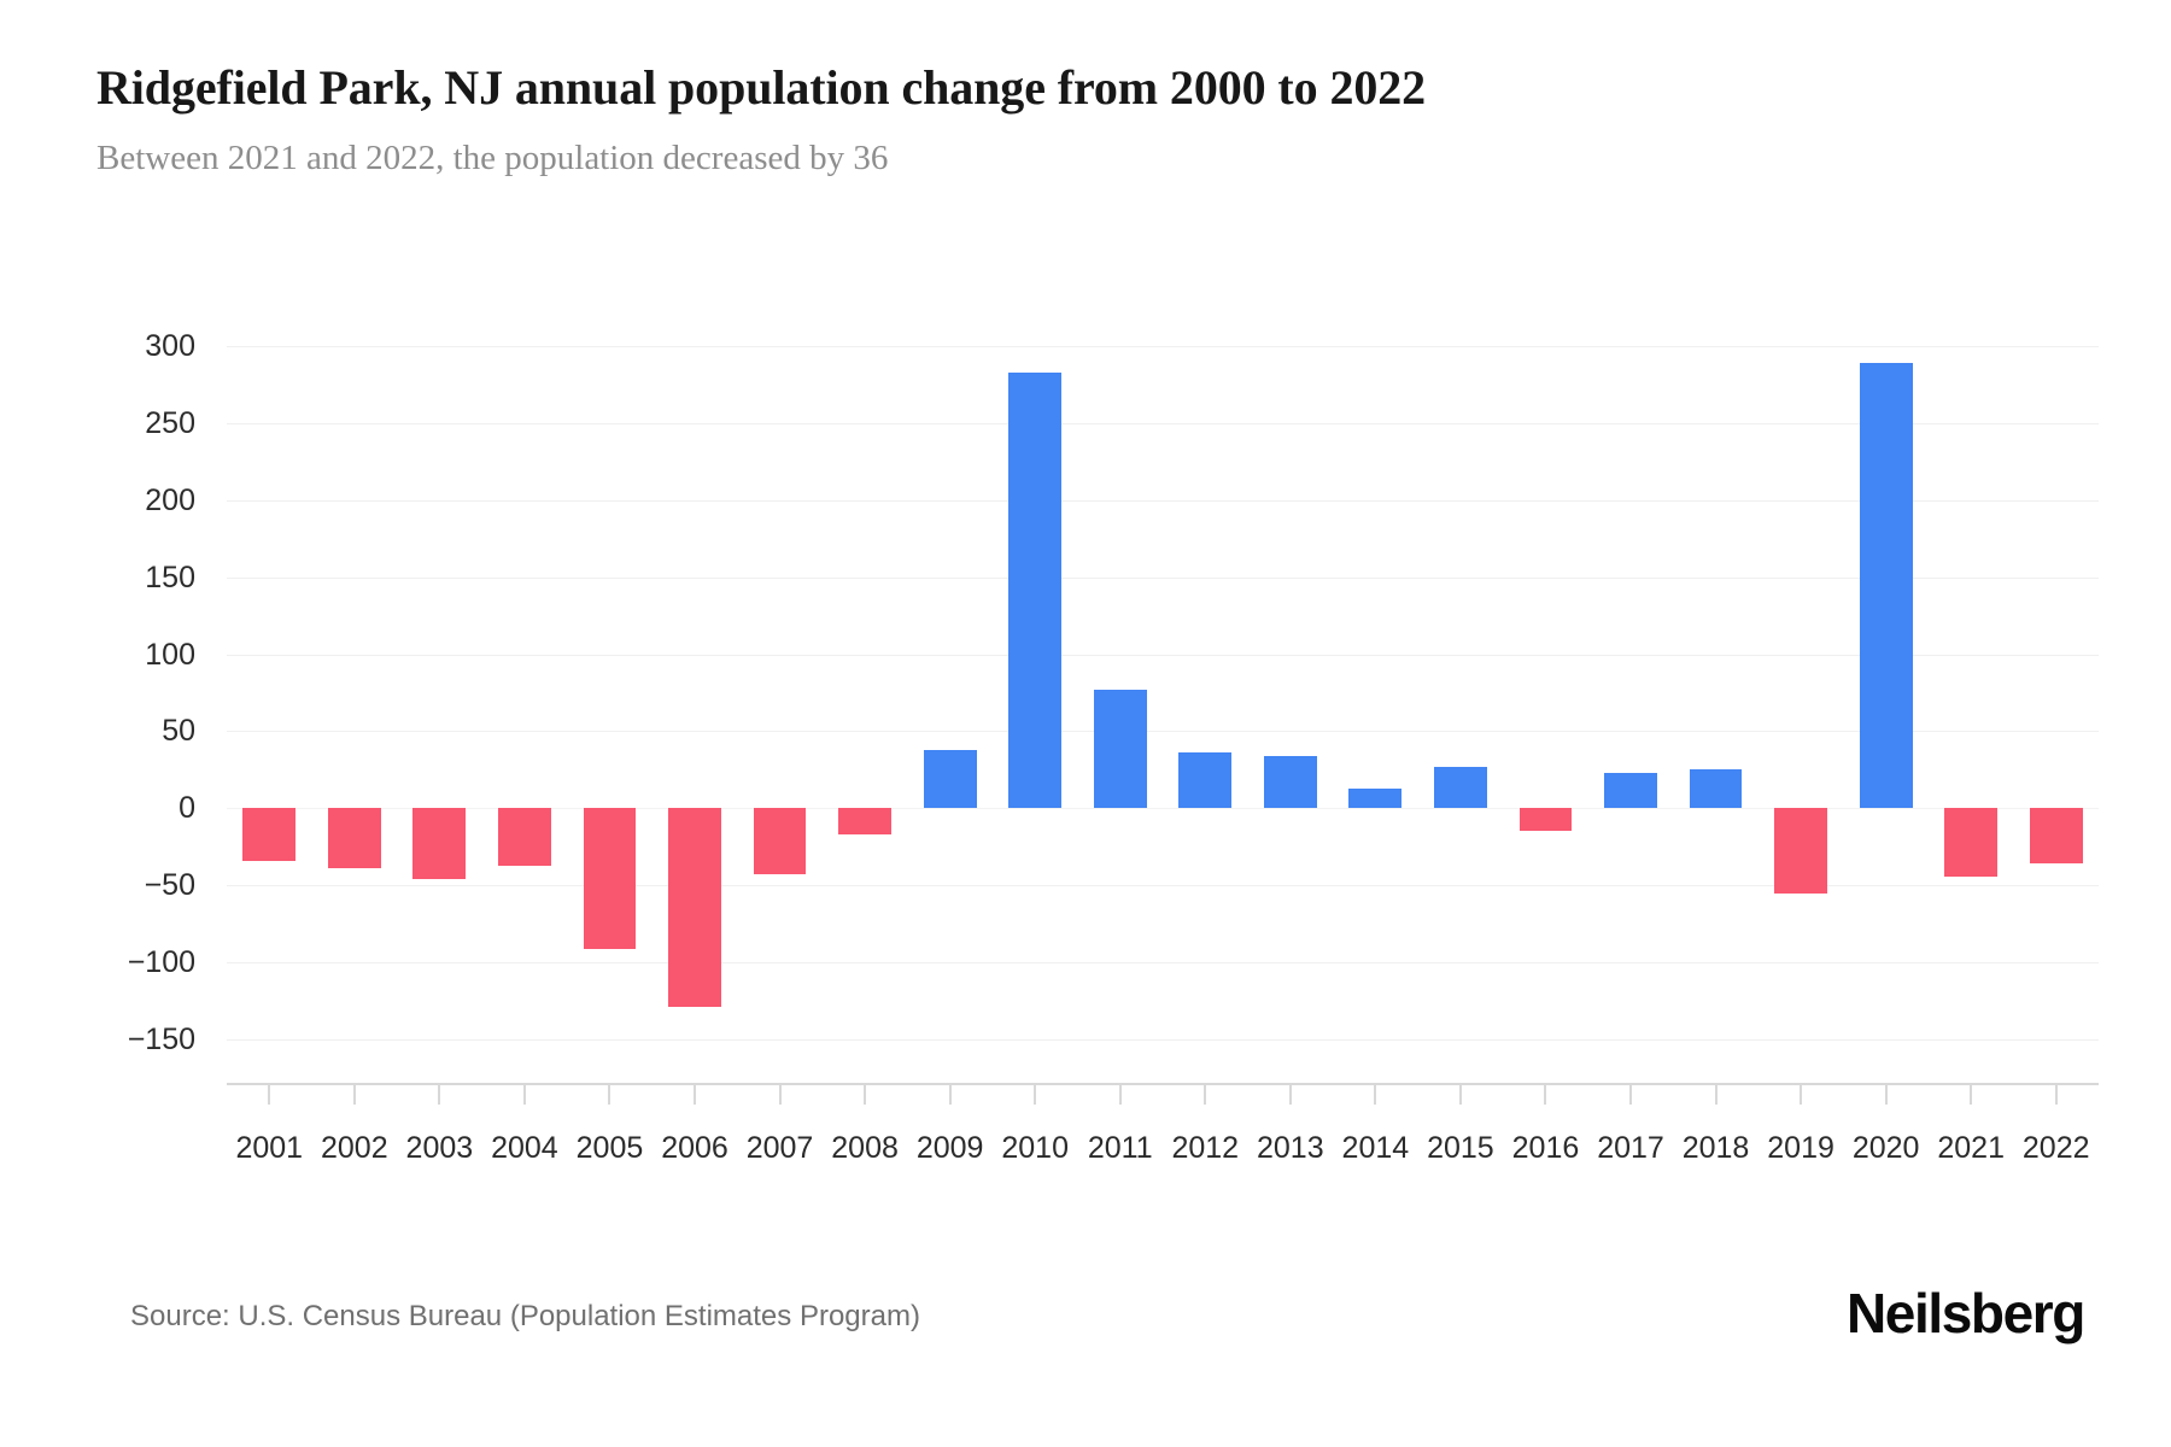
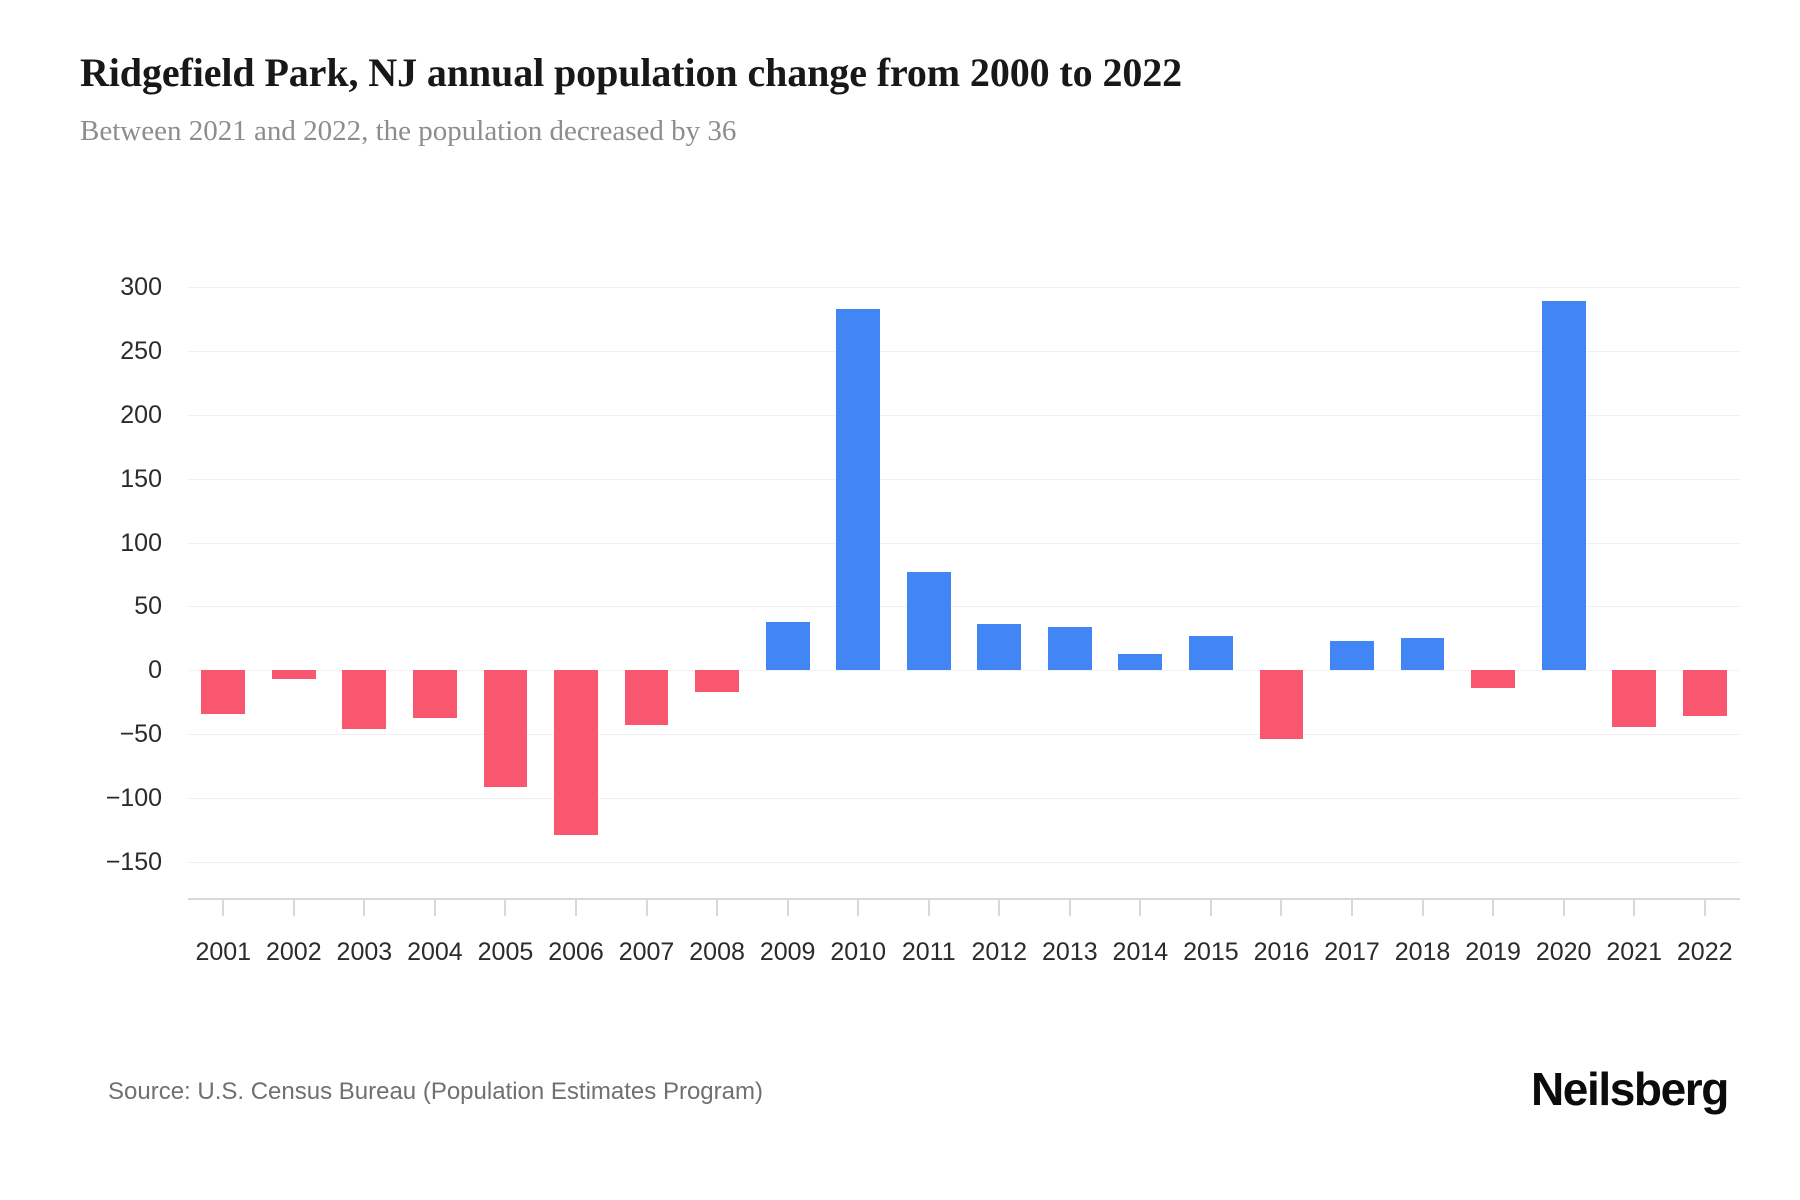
2002: -39 -> -7
2016: -15 -> -54
2019: -55 -> -14
